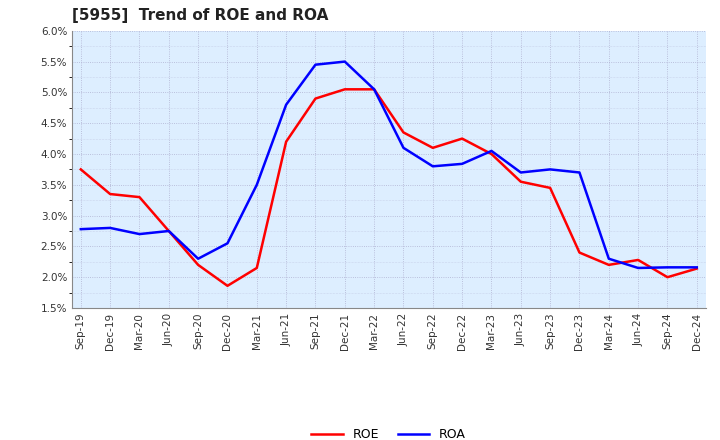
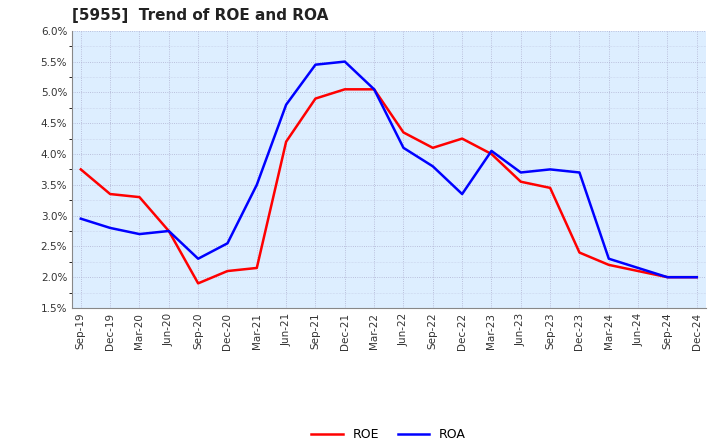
ROA/Sep-19: 2.78% -> 2.95%
ROE/Sep-20: 2.20% -> 1.90%
ROE/Dec-20: 1.86% -> 2.10%
ROA/Dec-22: 3.84% -> 3.35%
ROE/Jun-24: 2.28% -> 2.10%
ROA/Sep-24: 2.16% -> 2.00%
ROE/Dec-24: 2.14% -> 2.00%
ROA/Dec-24: 2.16% -> 2.00%
